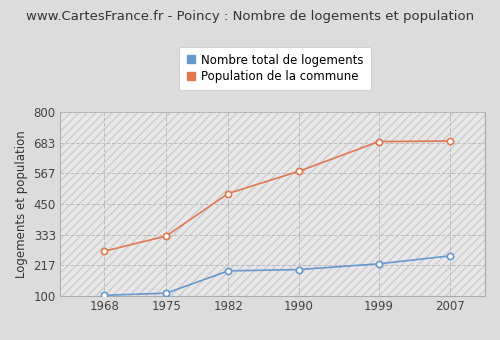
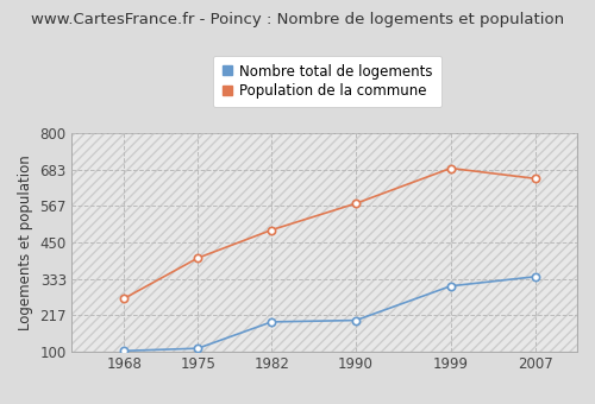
Population de la commune/1975: 328 -> 400
Nombre total de logements/1999: 222 -> 310
Nombre total de logements/2007: 252 -> 340
Population de la commune/2007: 690 -> 655
